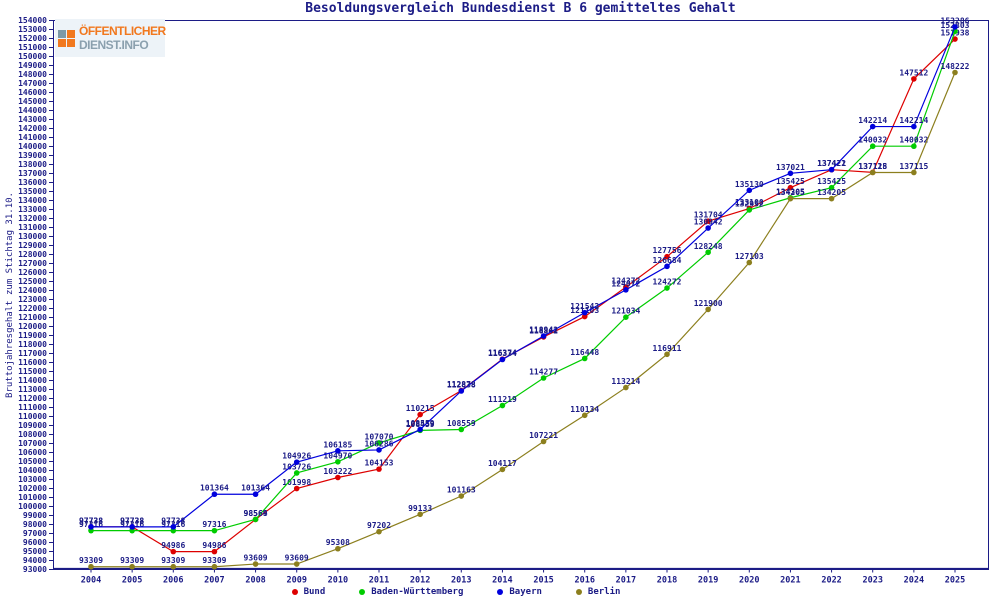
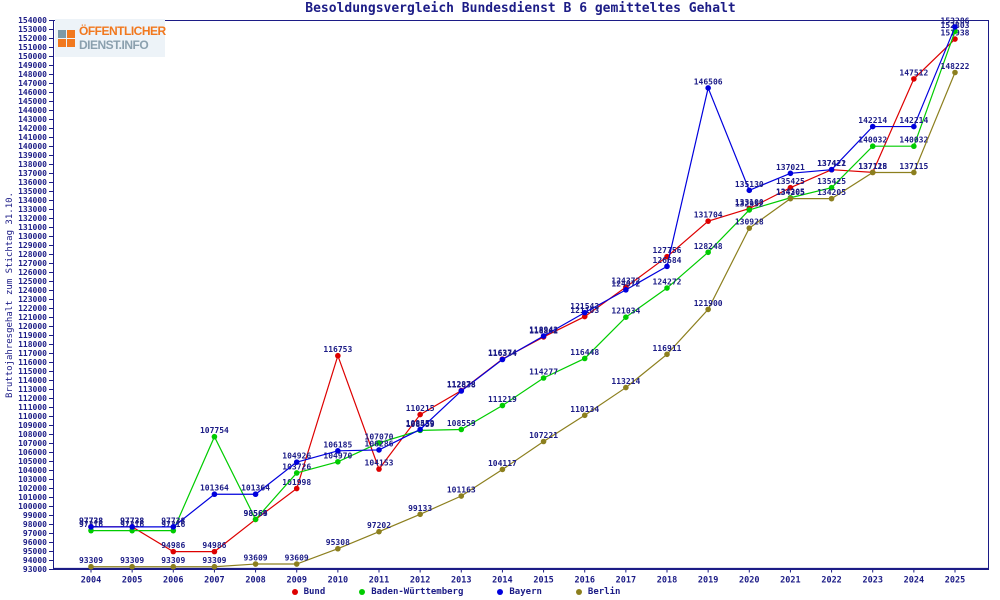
Baden-Württemberg/2007: 97316 -> 107754
Bund/2010: 103222 -> 116753
Bayern/2019: 130942 -> 146506
Berlin/2020: 127103 -> 130928
